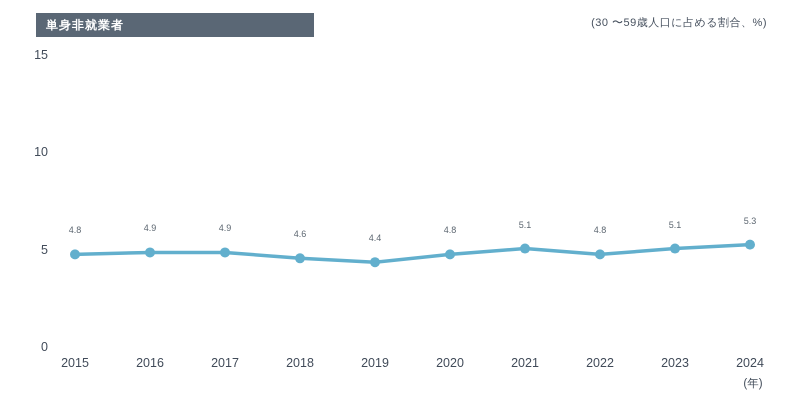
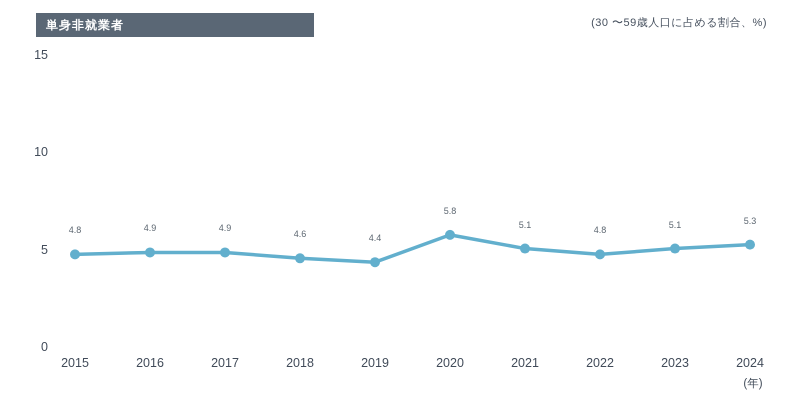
2020: 4.8 -> 5.8
